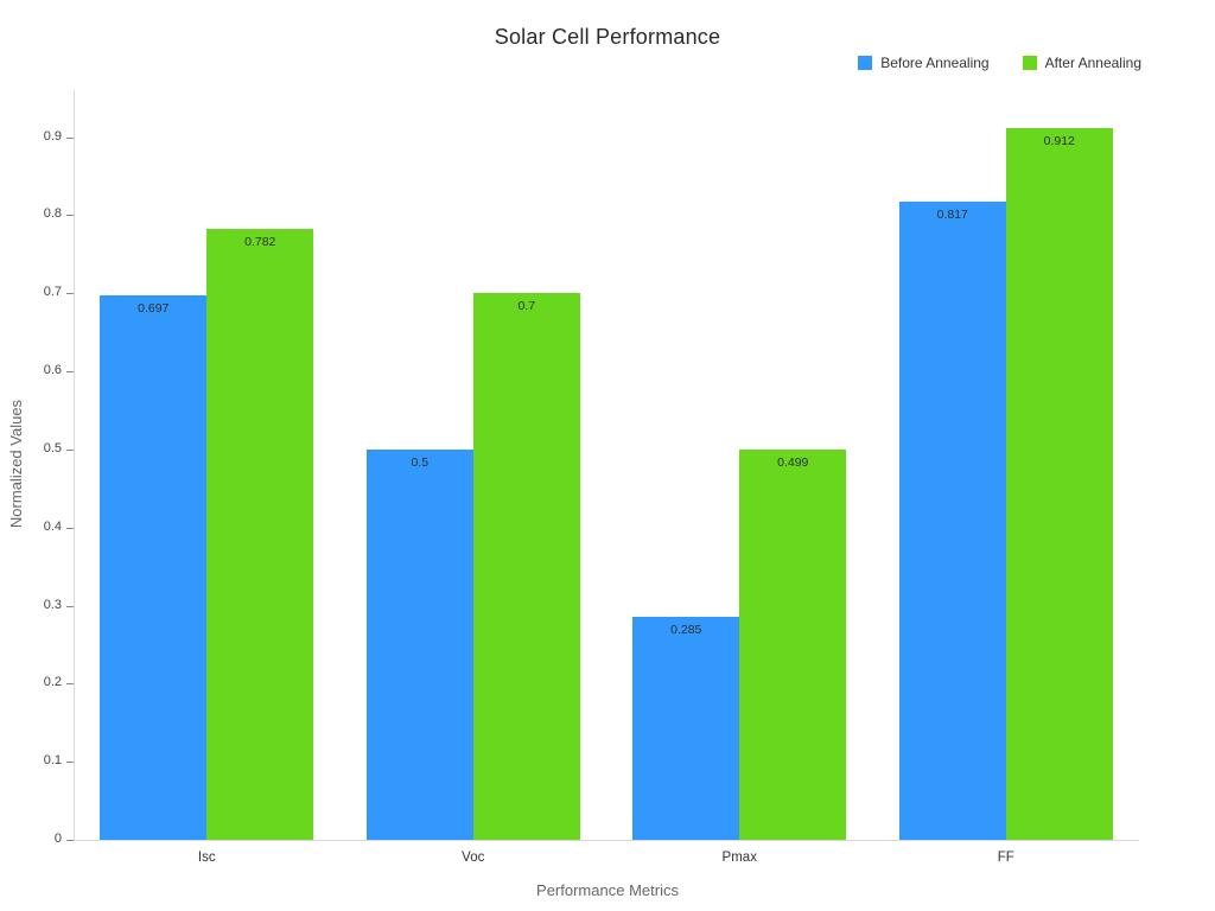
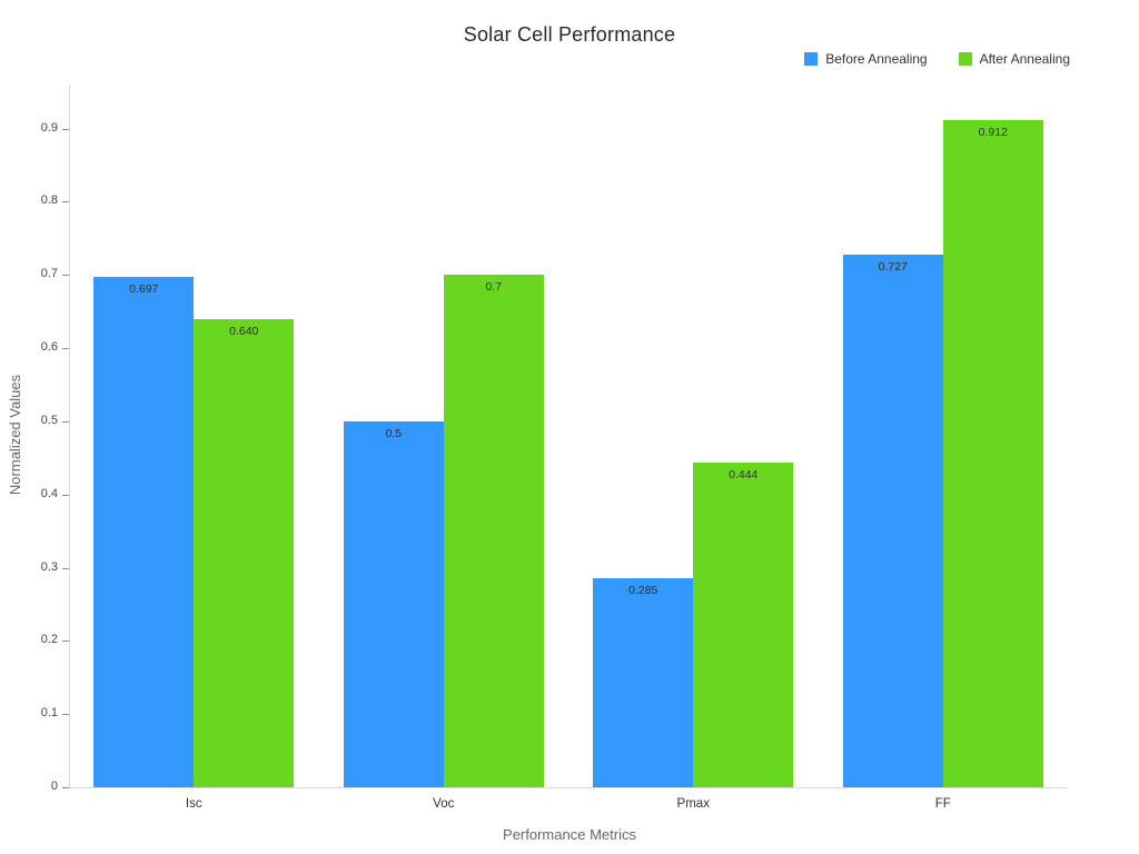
After Annealing/Isc: 0.782 -> 0.640
After Annealing/Pmax: 0.499 -> 0.444
Before Annealing/FF: 0.817 -> 0.727
